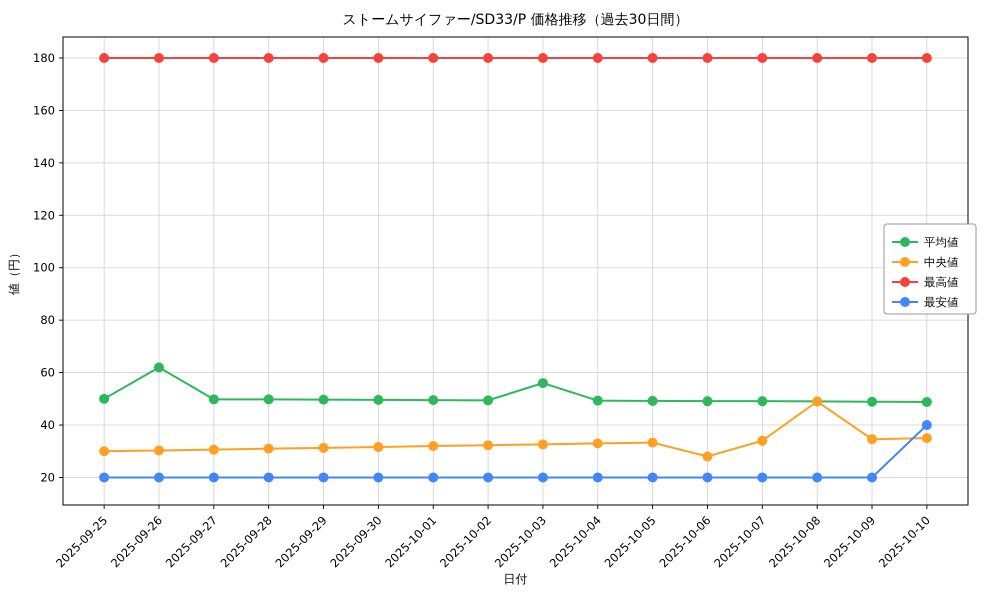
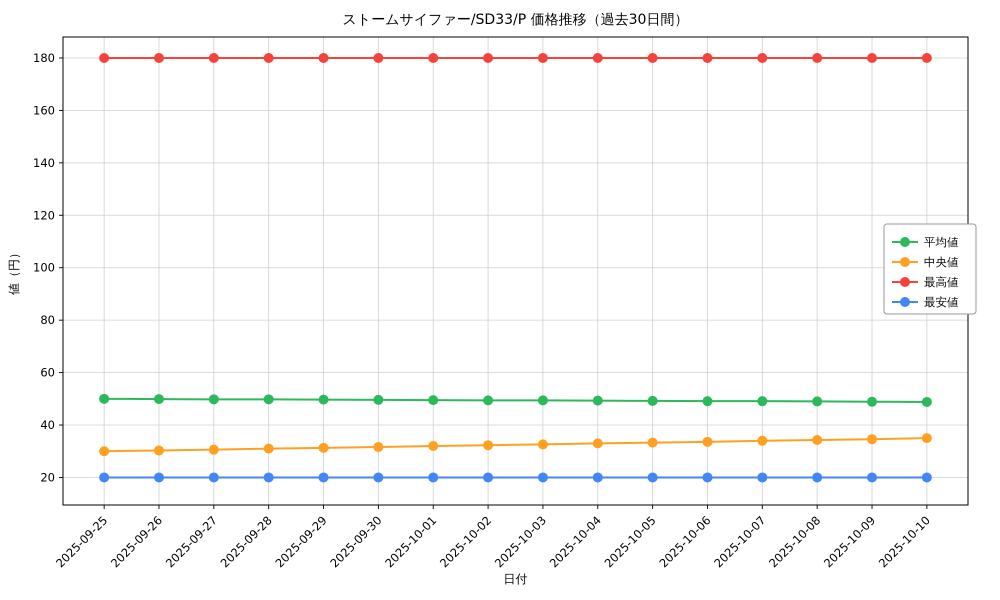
平均値/2025-09-26: 62 -> 50
平均値/2025-10-03: 56 -> 49
中央値/2025-10-06: 28 -> 34
中央値/2025-10-08: 49 -> 34
最安値/2025-10-10: 40 -> 20
